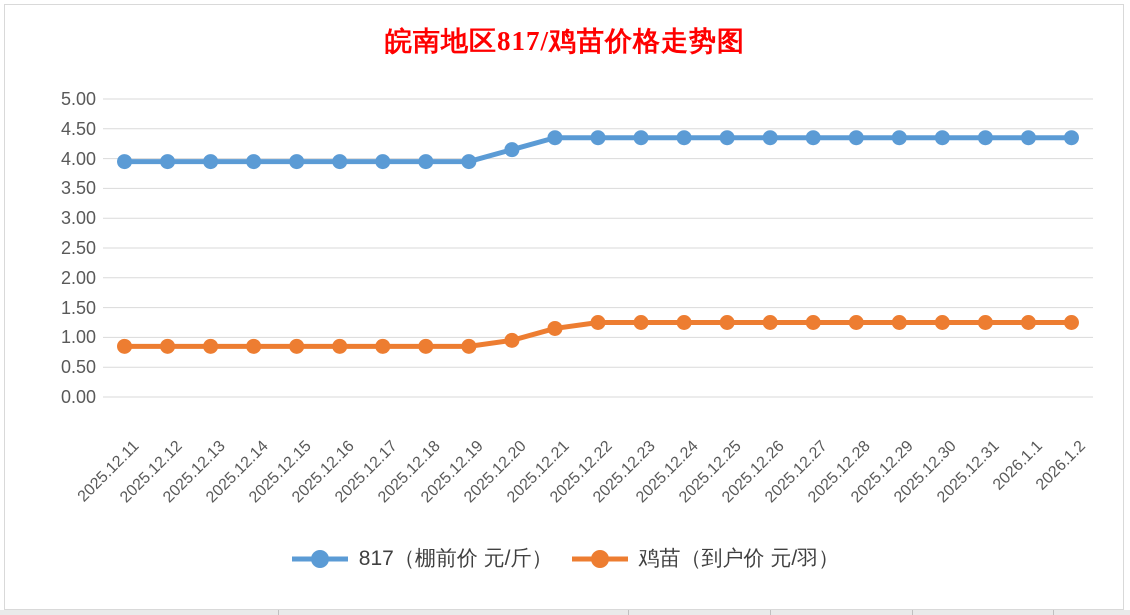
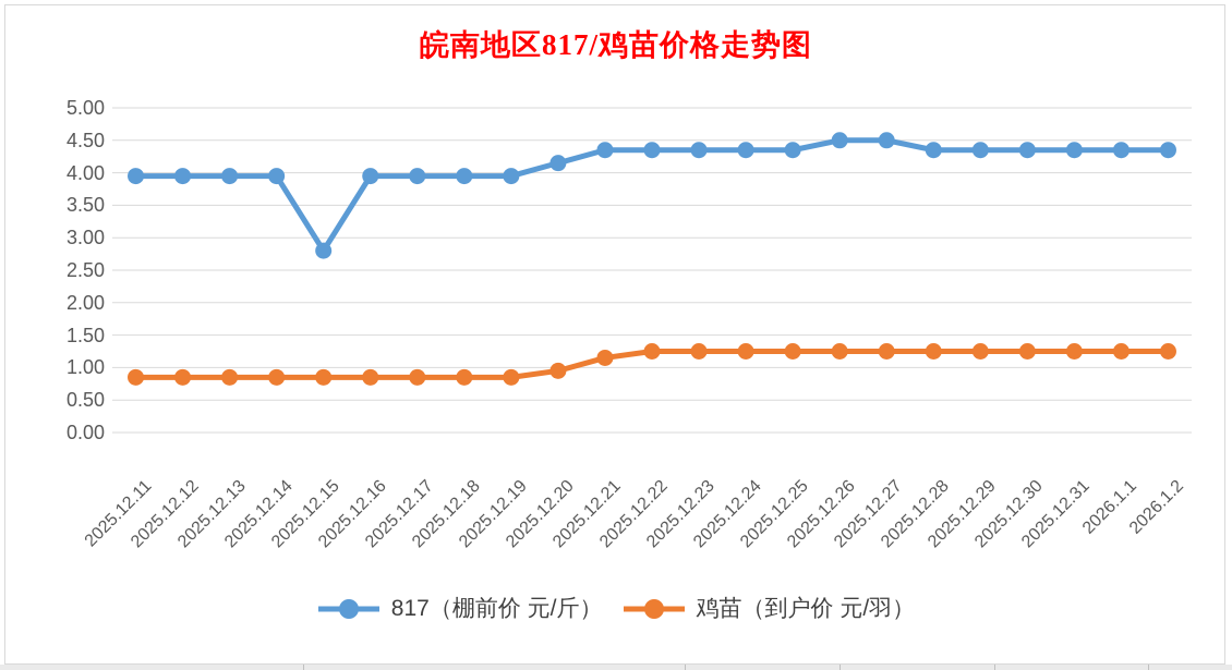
817（棚前价 元/斤）/2025.12.15: 4.0 -> 2.8
817（棚前价 元/斤）/2025.12.26: 4.3 -> 4.5
817（棚前价 元/斤）/2025.12.27: 4.3 -> 4.5
